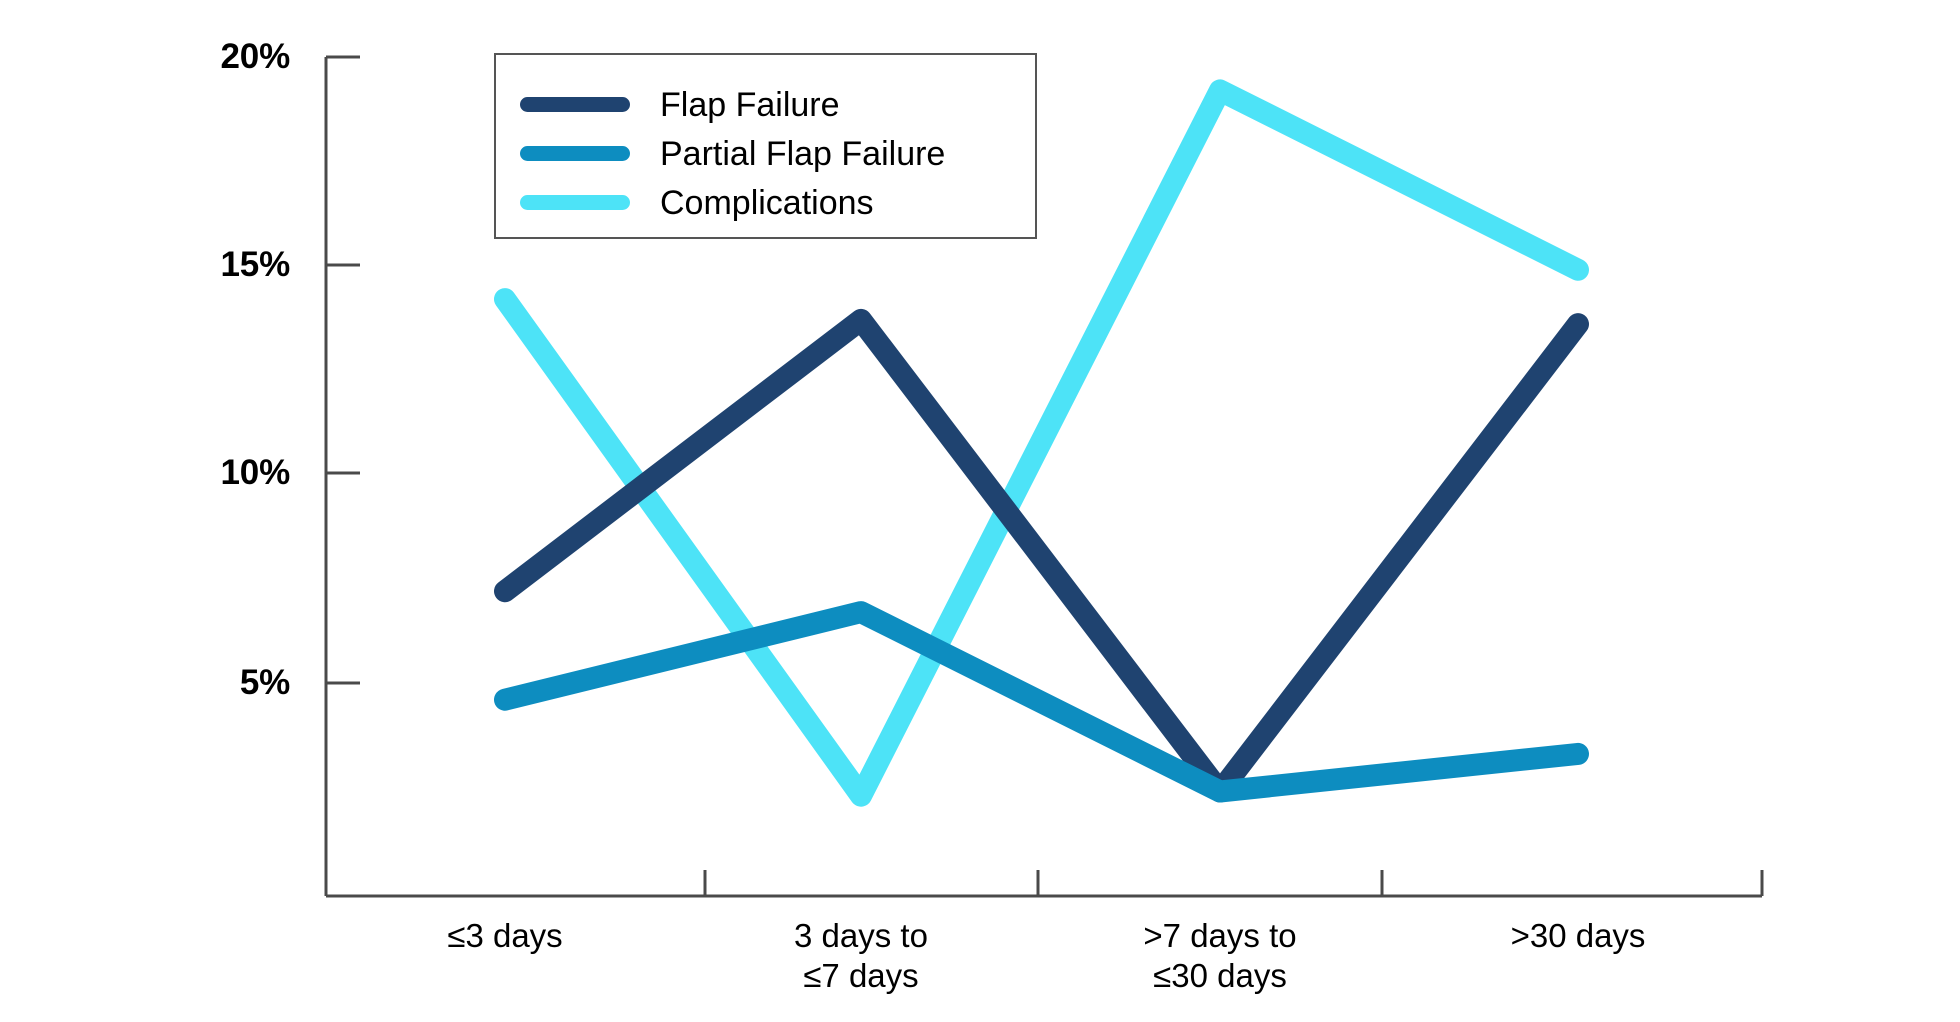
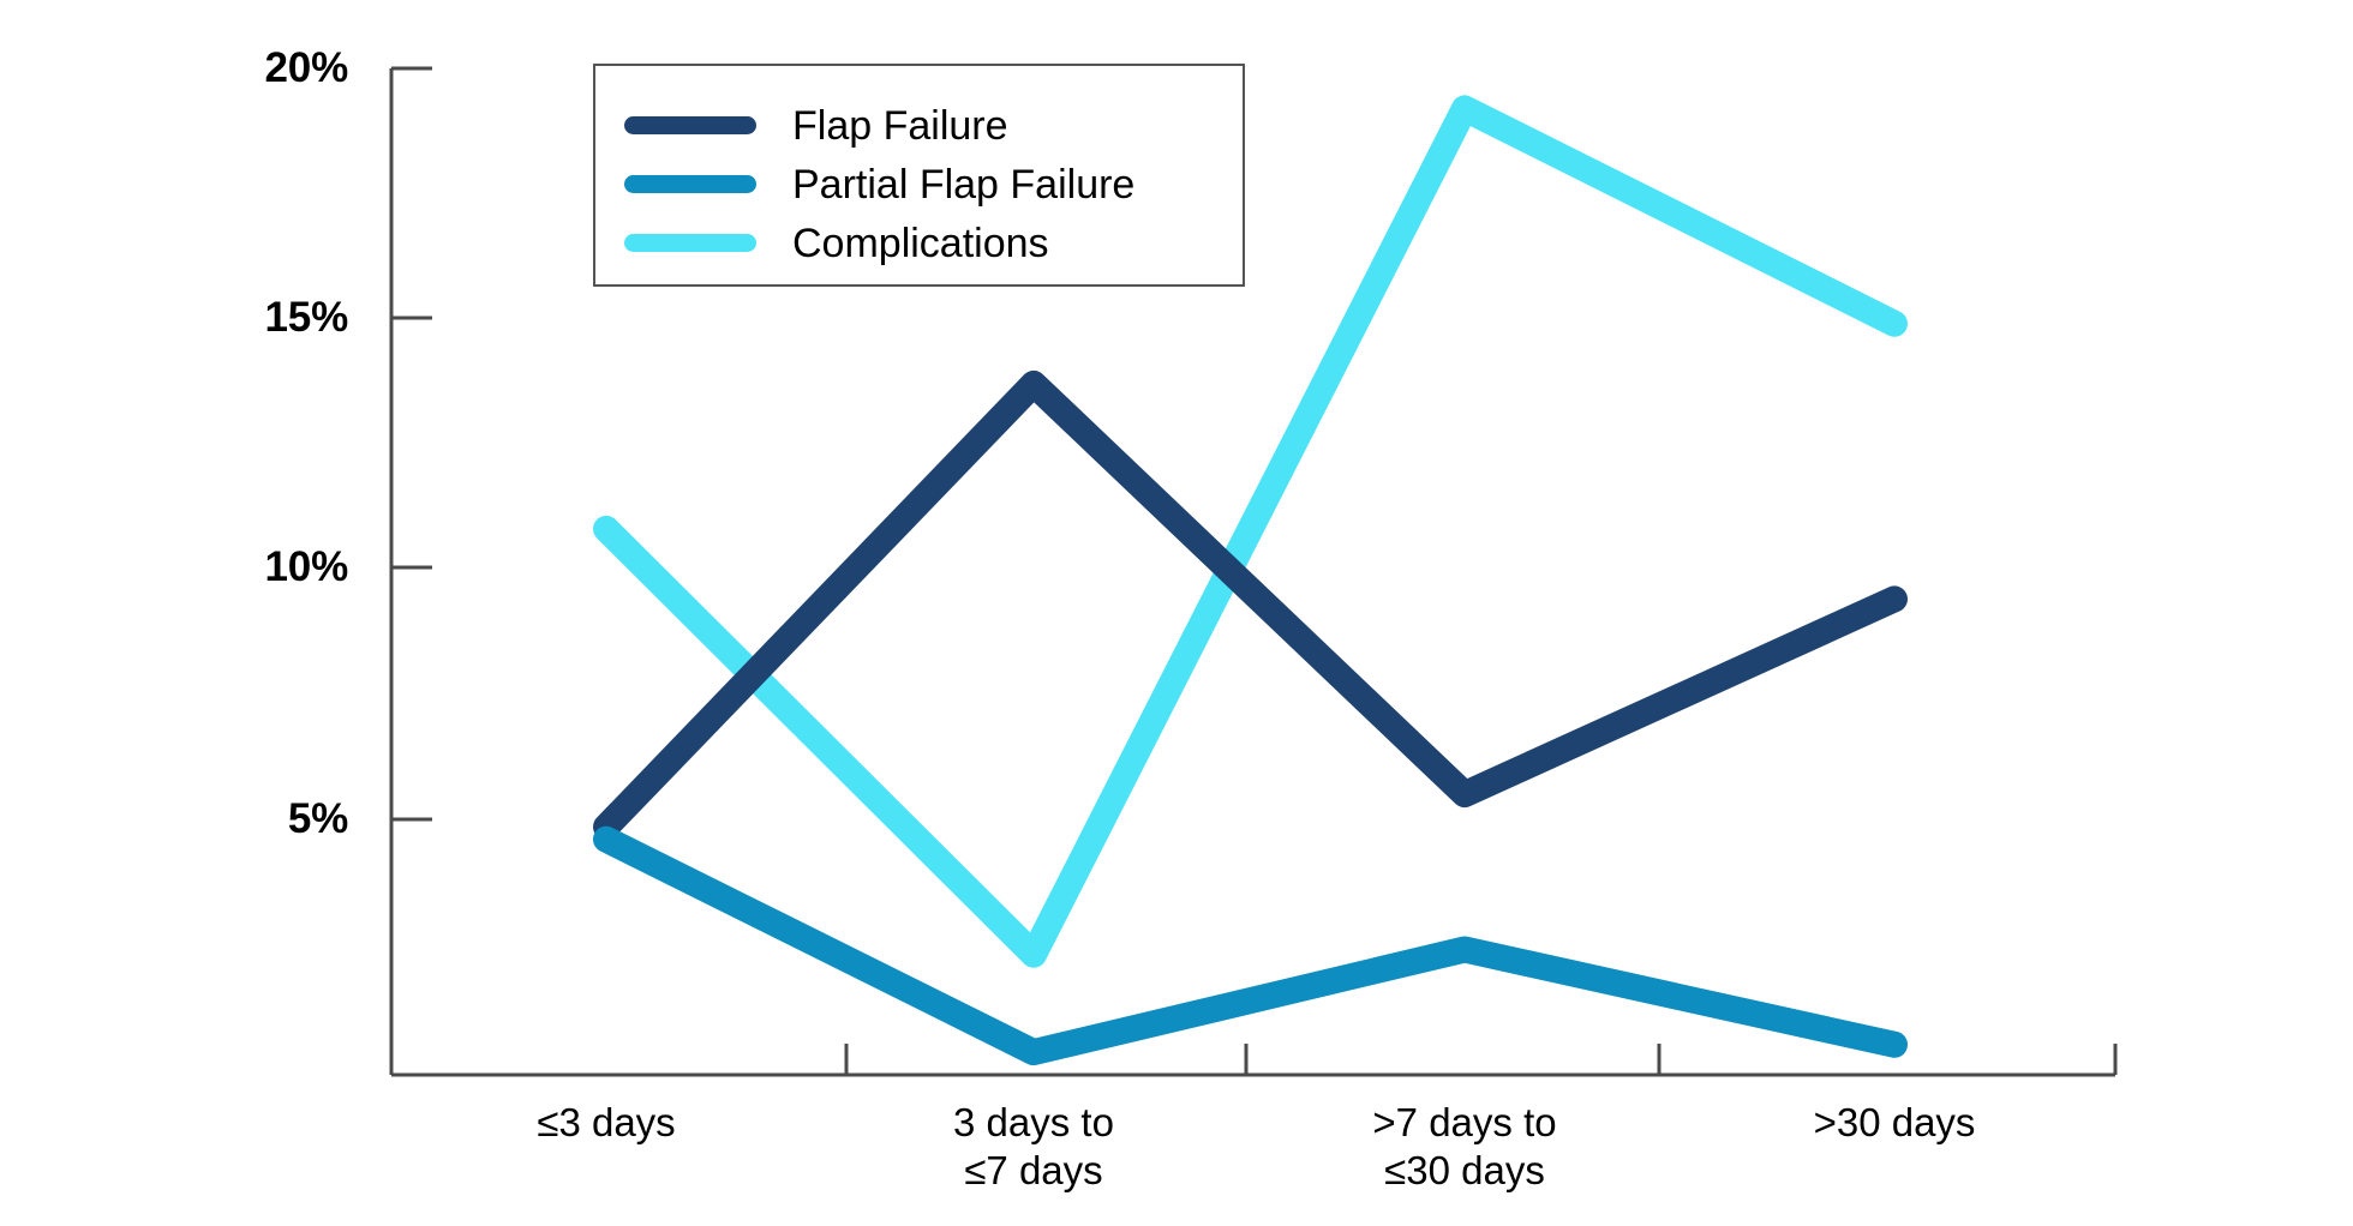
Flap Failure/≤3 days: 7.2% -> 4.8%
Complications/≤3 days: 14.2% -> 10.8%
Partial Flap Failure/3 days to ≤7 days: 6.7% -> 0.3%
Flap Failure/>7 days to ≤30 days: 2.4% -> 5.5%
Flap Failure/>30 days: 13.6% -> 9.4%
Partial Flap Failure/>30 days: 3.3% -> 0.5%
